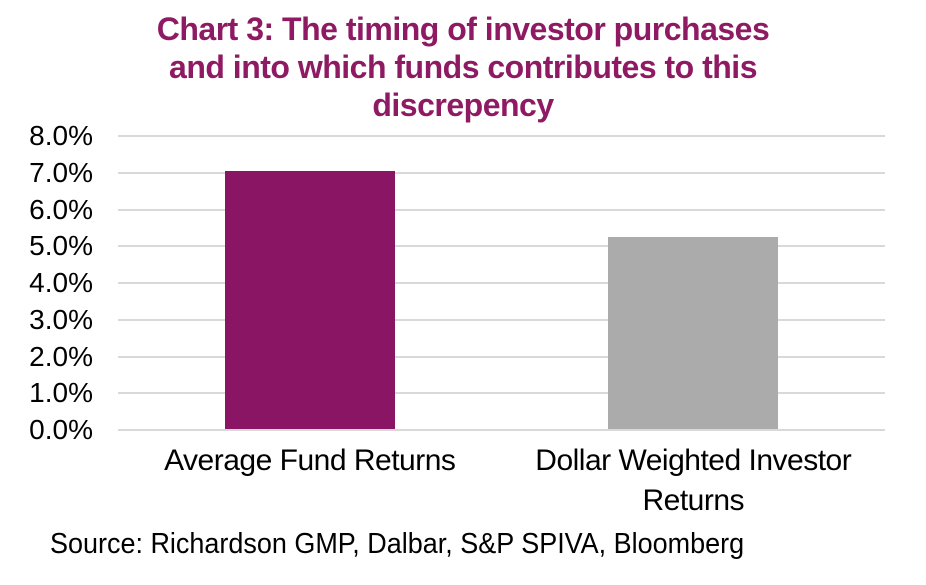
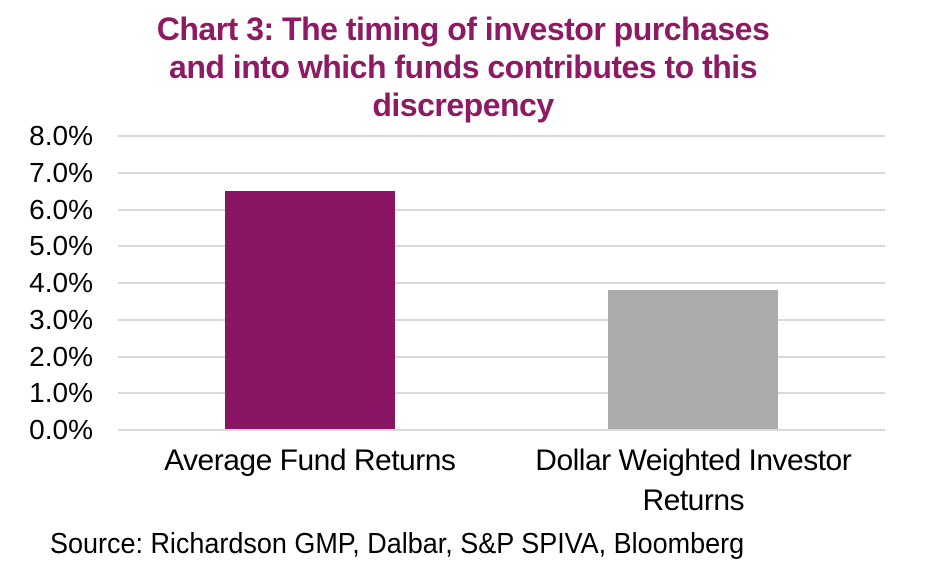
Average Fund Returns: 7.0% -> 6.5%
Dollar Weighted Investor Returns: 5.2% -> 3.8%
